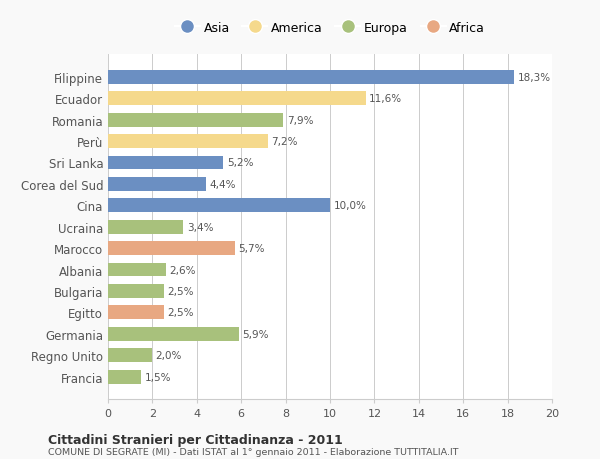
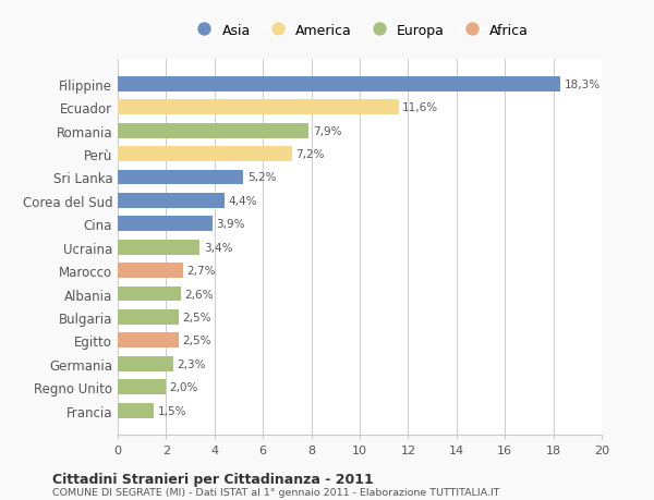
Cina: 10,0% -> 3,9%
Marocco: 5,7% -> 2,7%
Germania: 5,9% -> 2,3%
